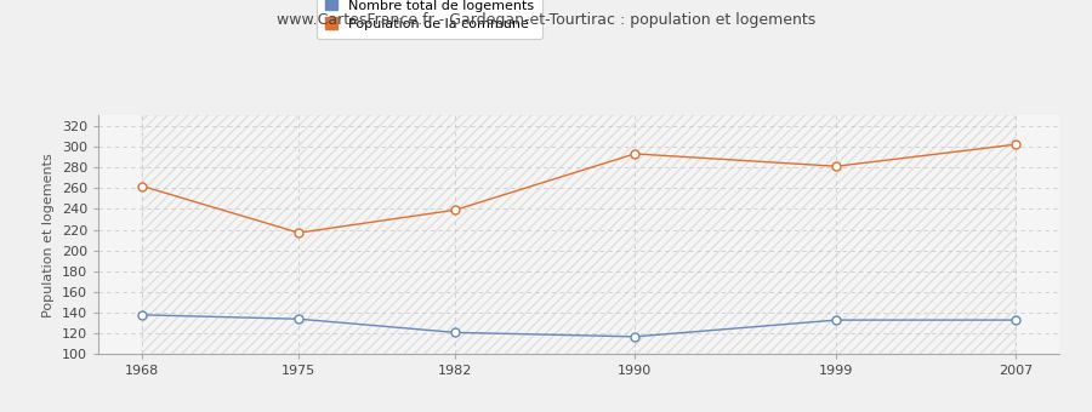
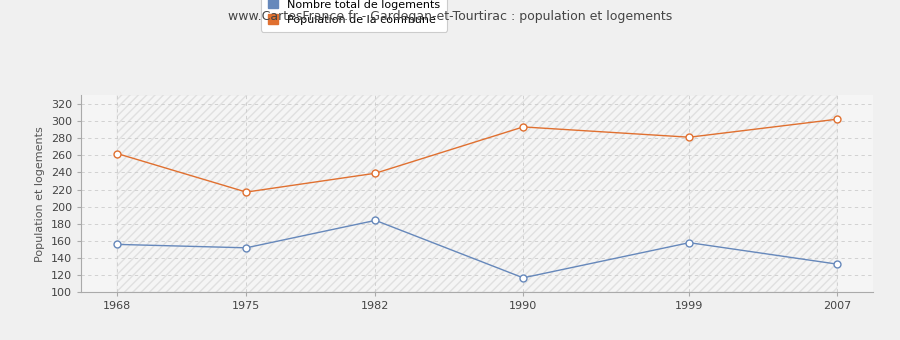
Nombre total de logements/1968: 138 -> 156
Nombre total de logements/1975: 134 -> 152
Nombre total de logements/1982: 121 -> 184
Nombre total de logements/1999: 133 -> 158
